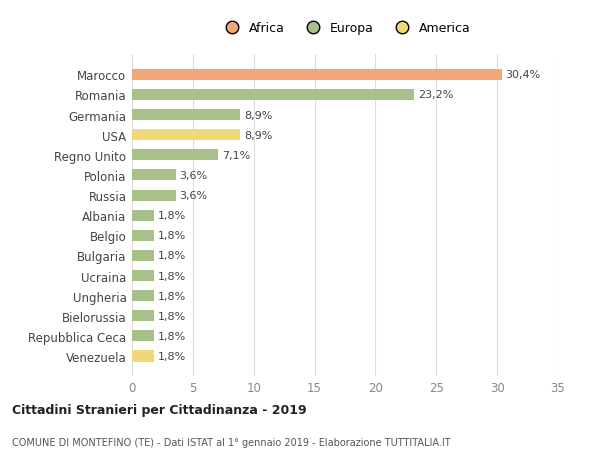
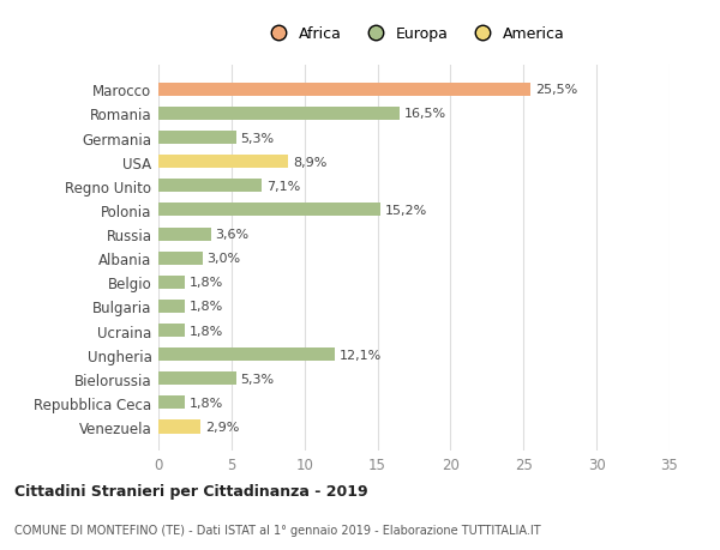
Marocco: 30,4% -> 25,5%
Romania: 23,2% -> 16,5%
Germania: 8,9% -> 5,3%
Polonia: 3,6% -> 15,2%
Albania: 1,8% -> 3,0%
Ungheria: 1,8% -> 12,1%
Bielorussia: 1,8% -> 5,3%
Venezuela: 1,8% -> 2,9%
